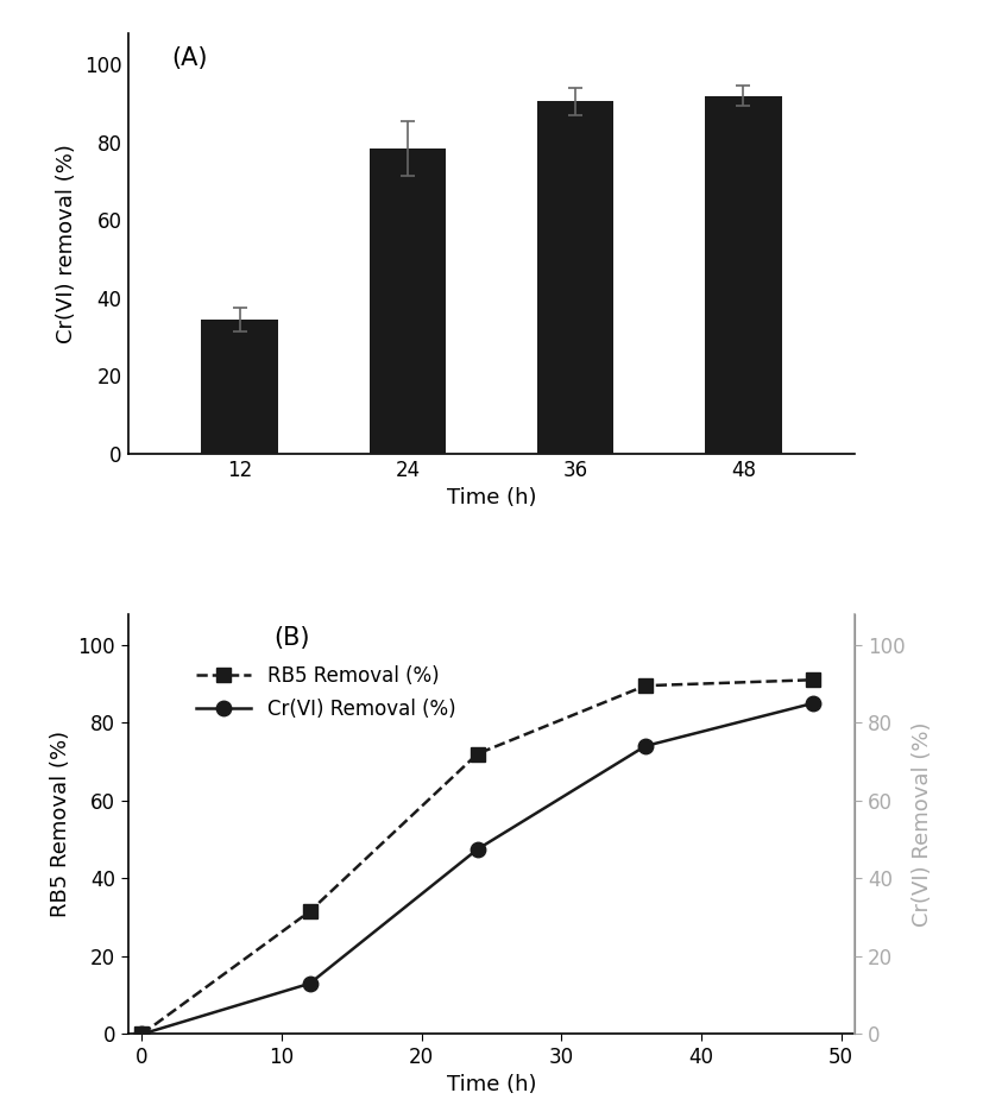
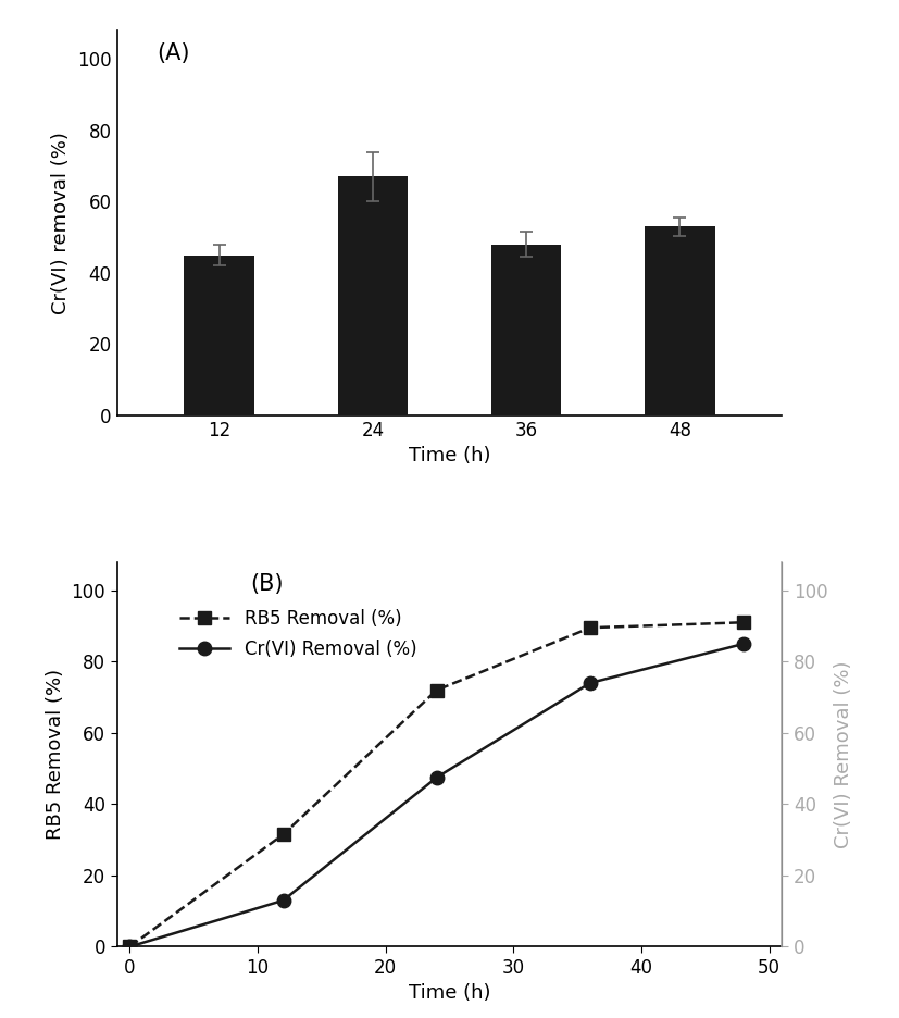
12: 34.5 -> 45.0
24: 78.5 -> 67.0
36: 90.5 -> 48.0
48: 92.0 -> 53.0
